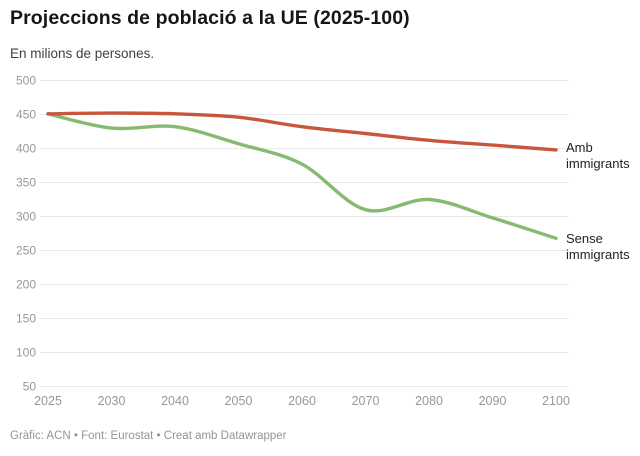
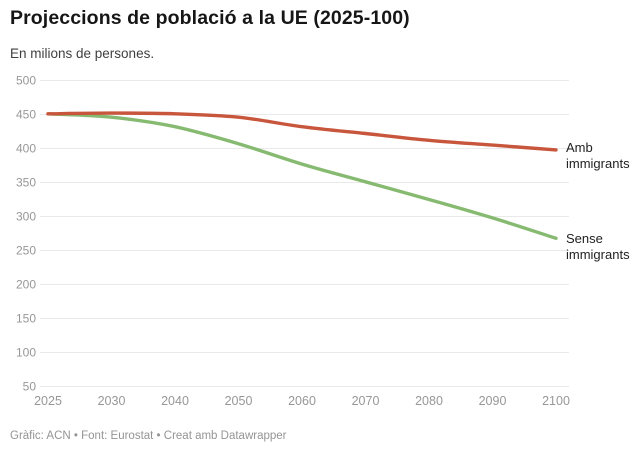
Sense immigrants/2030: 430 -> 450
Sense immigrants/2070: 310 -> 350
